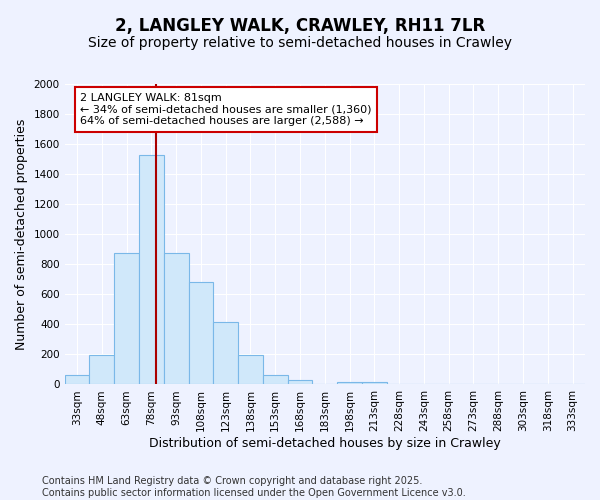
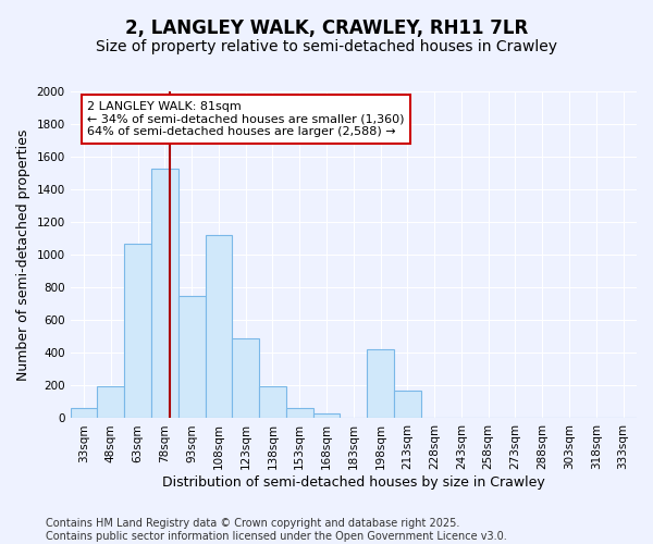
63sqm: 880 -> 1070
93sqm: 880 -> 750
108sqm: 680 -> 1120
123sqm: 420 -> 490
198sqm: 20 -> 420
213sqm: 20 -> 170
